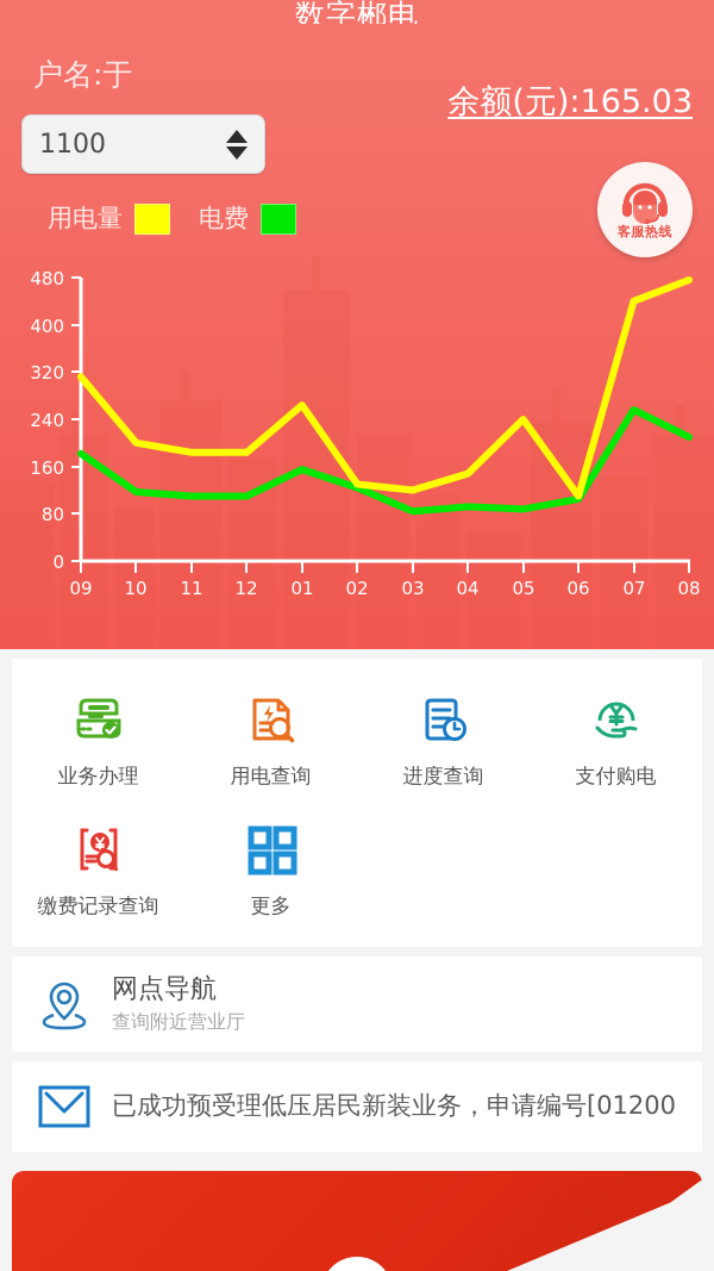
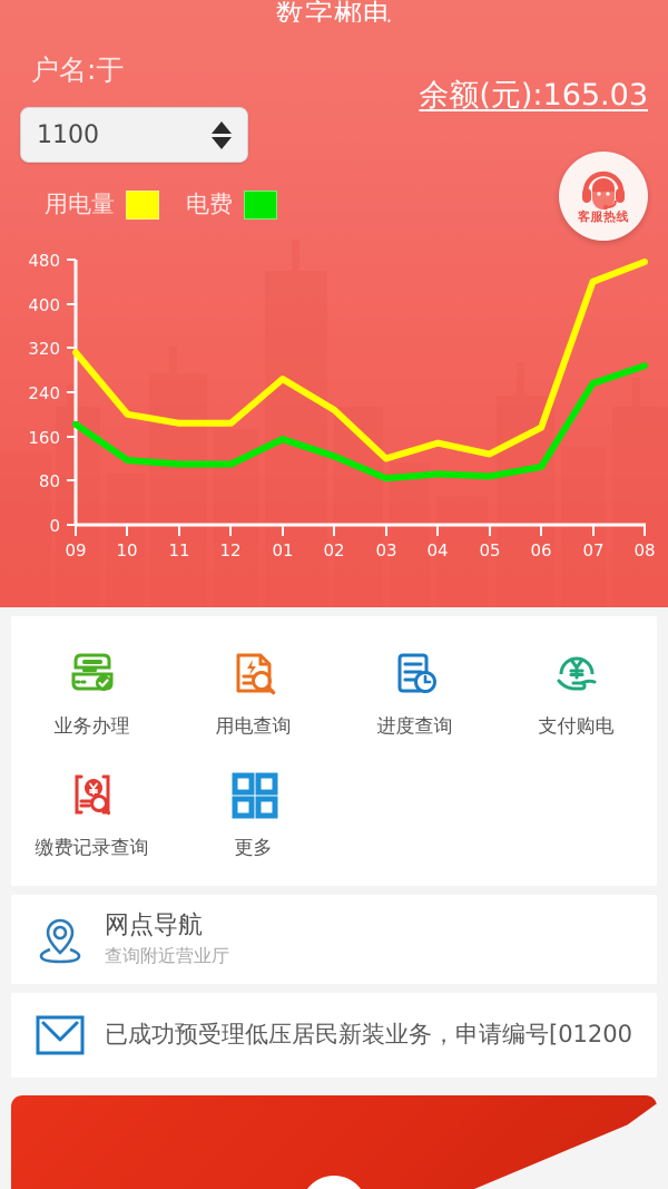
用电量/02: 130 -> 210
用电量/05: 240 -> 130
用电量/06: 110 -> 180
电费/08: 210 -> 290
